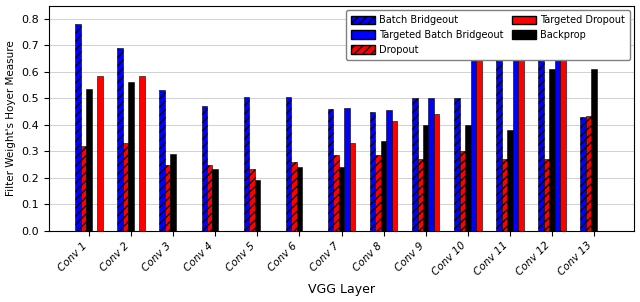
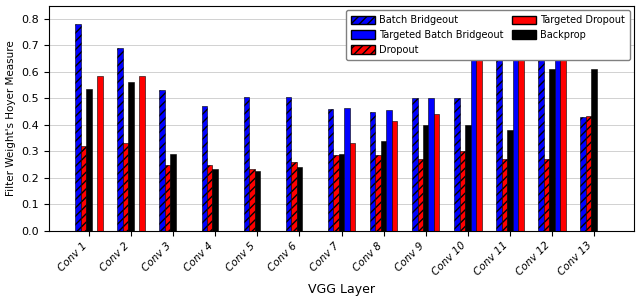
Backprop/Conv 5: 0.190 -> 0.225
Backprop/Conv 7: 0.240 -> 0.290
